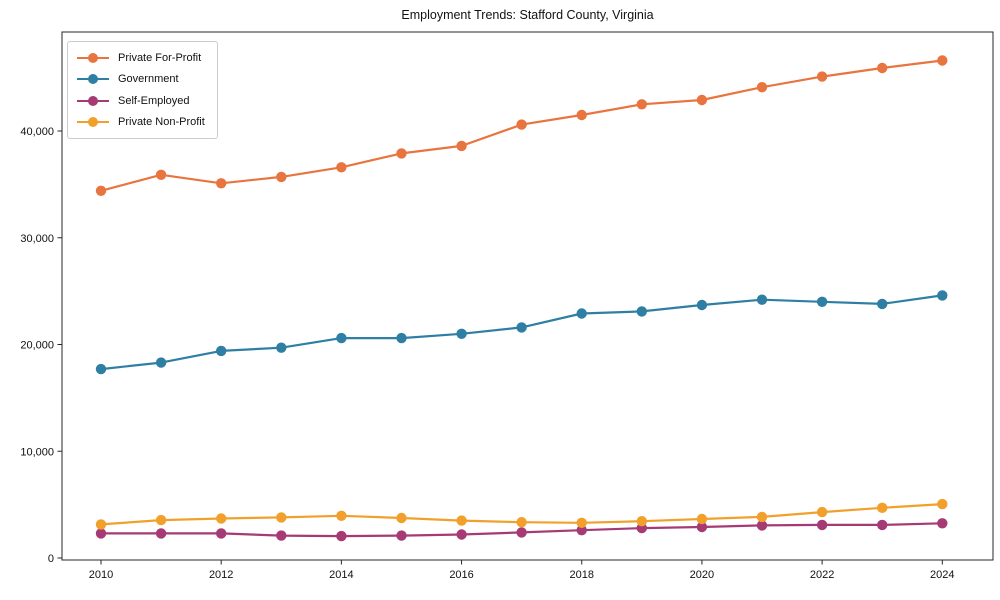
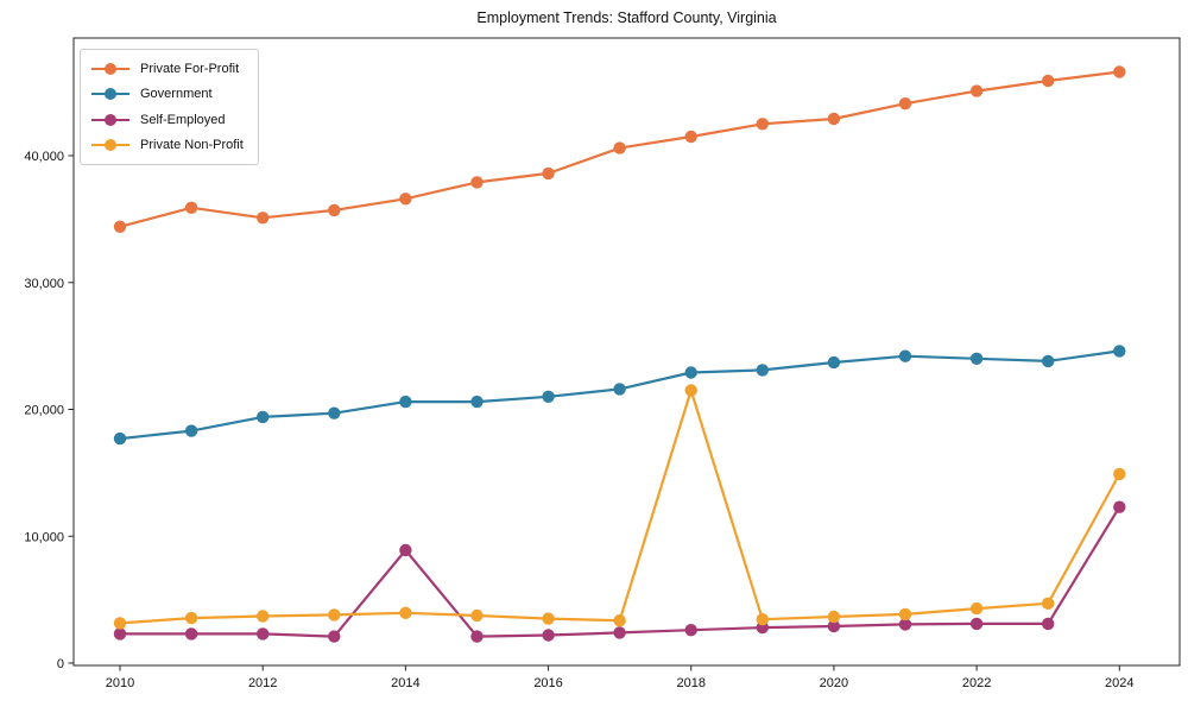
Self-Employed/2014: 2000 -> 8900
Private Non-Profit/2018: 3300 -> 21500
Self-Employed/2024: 3200 -> 12300
Private Non-Profit/2024: 5000 -> 14900
